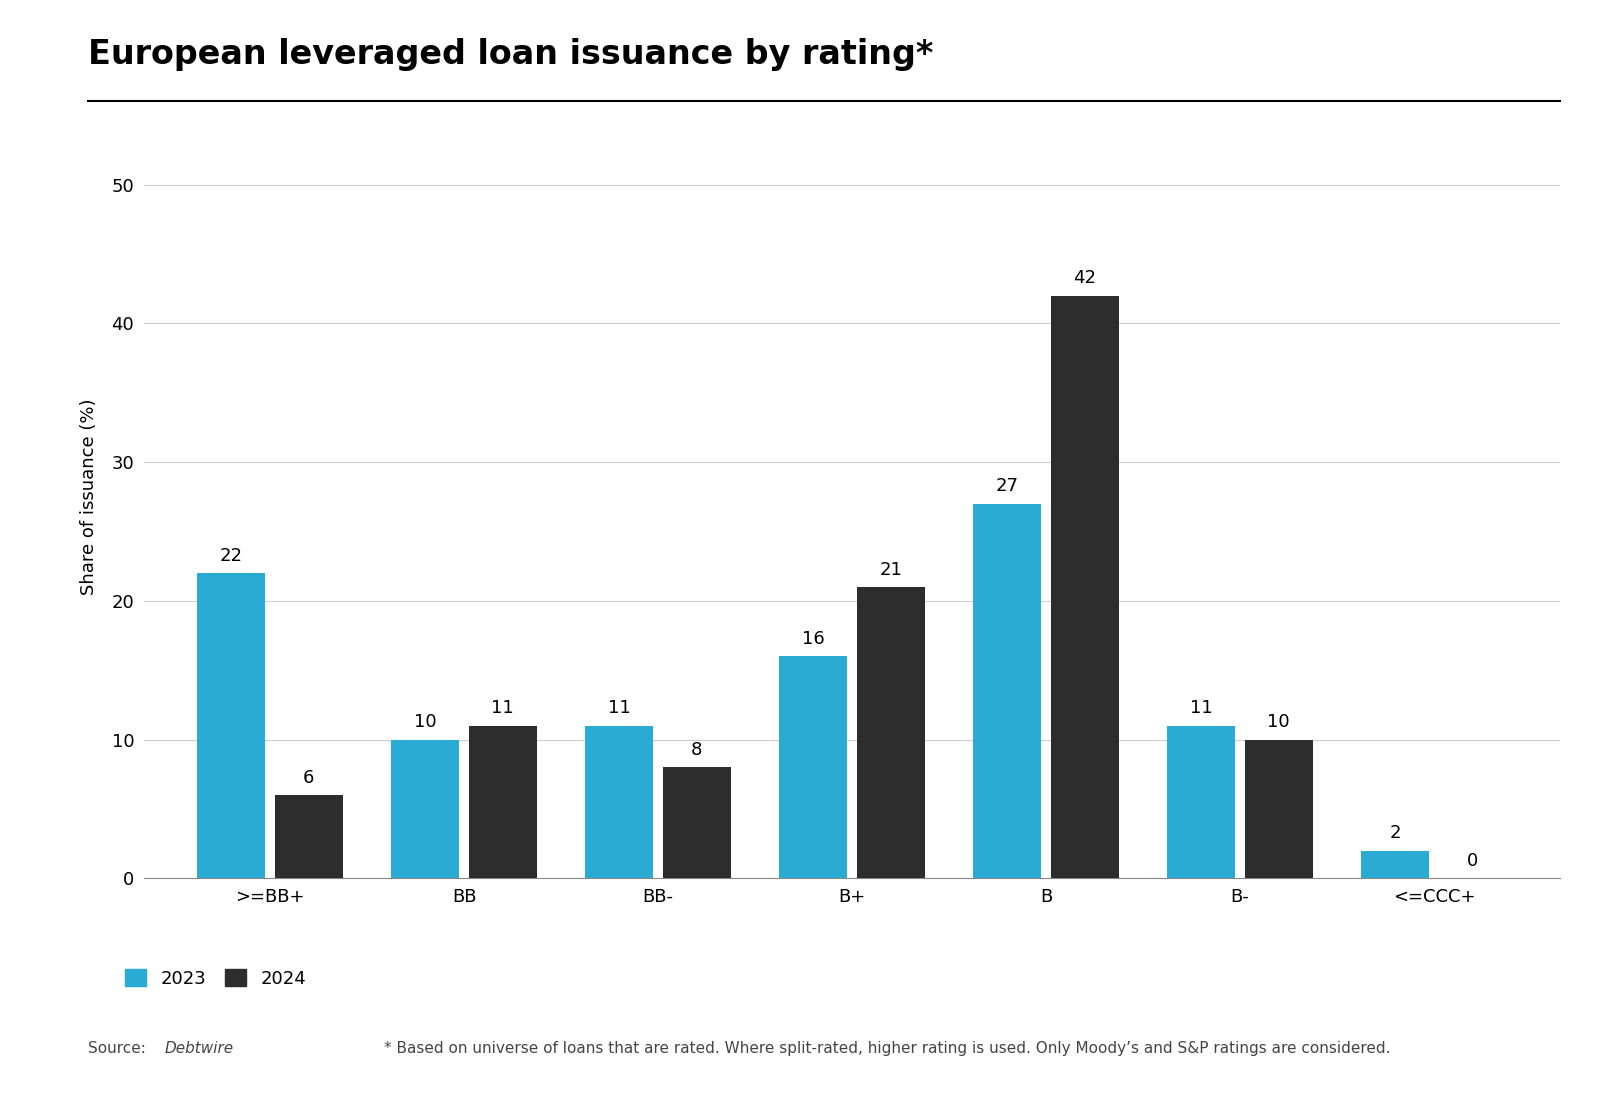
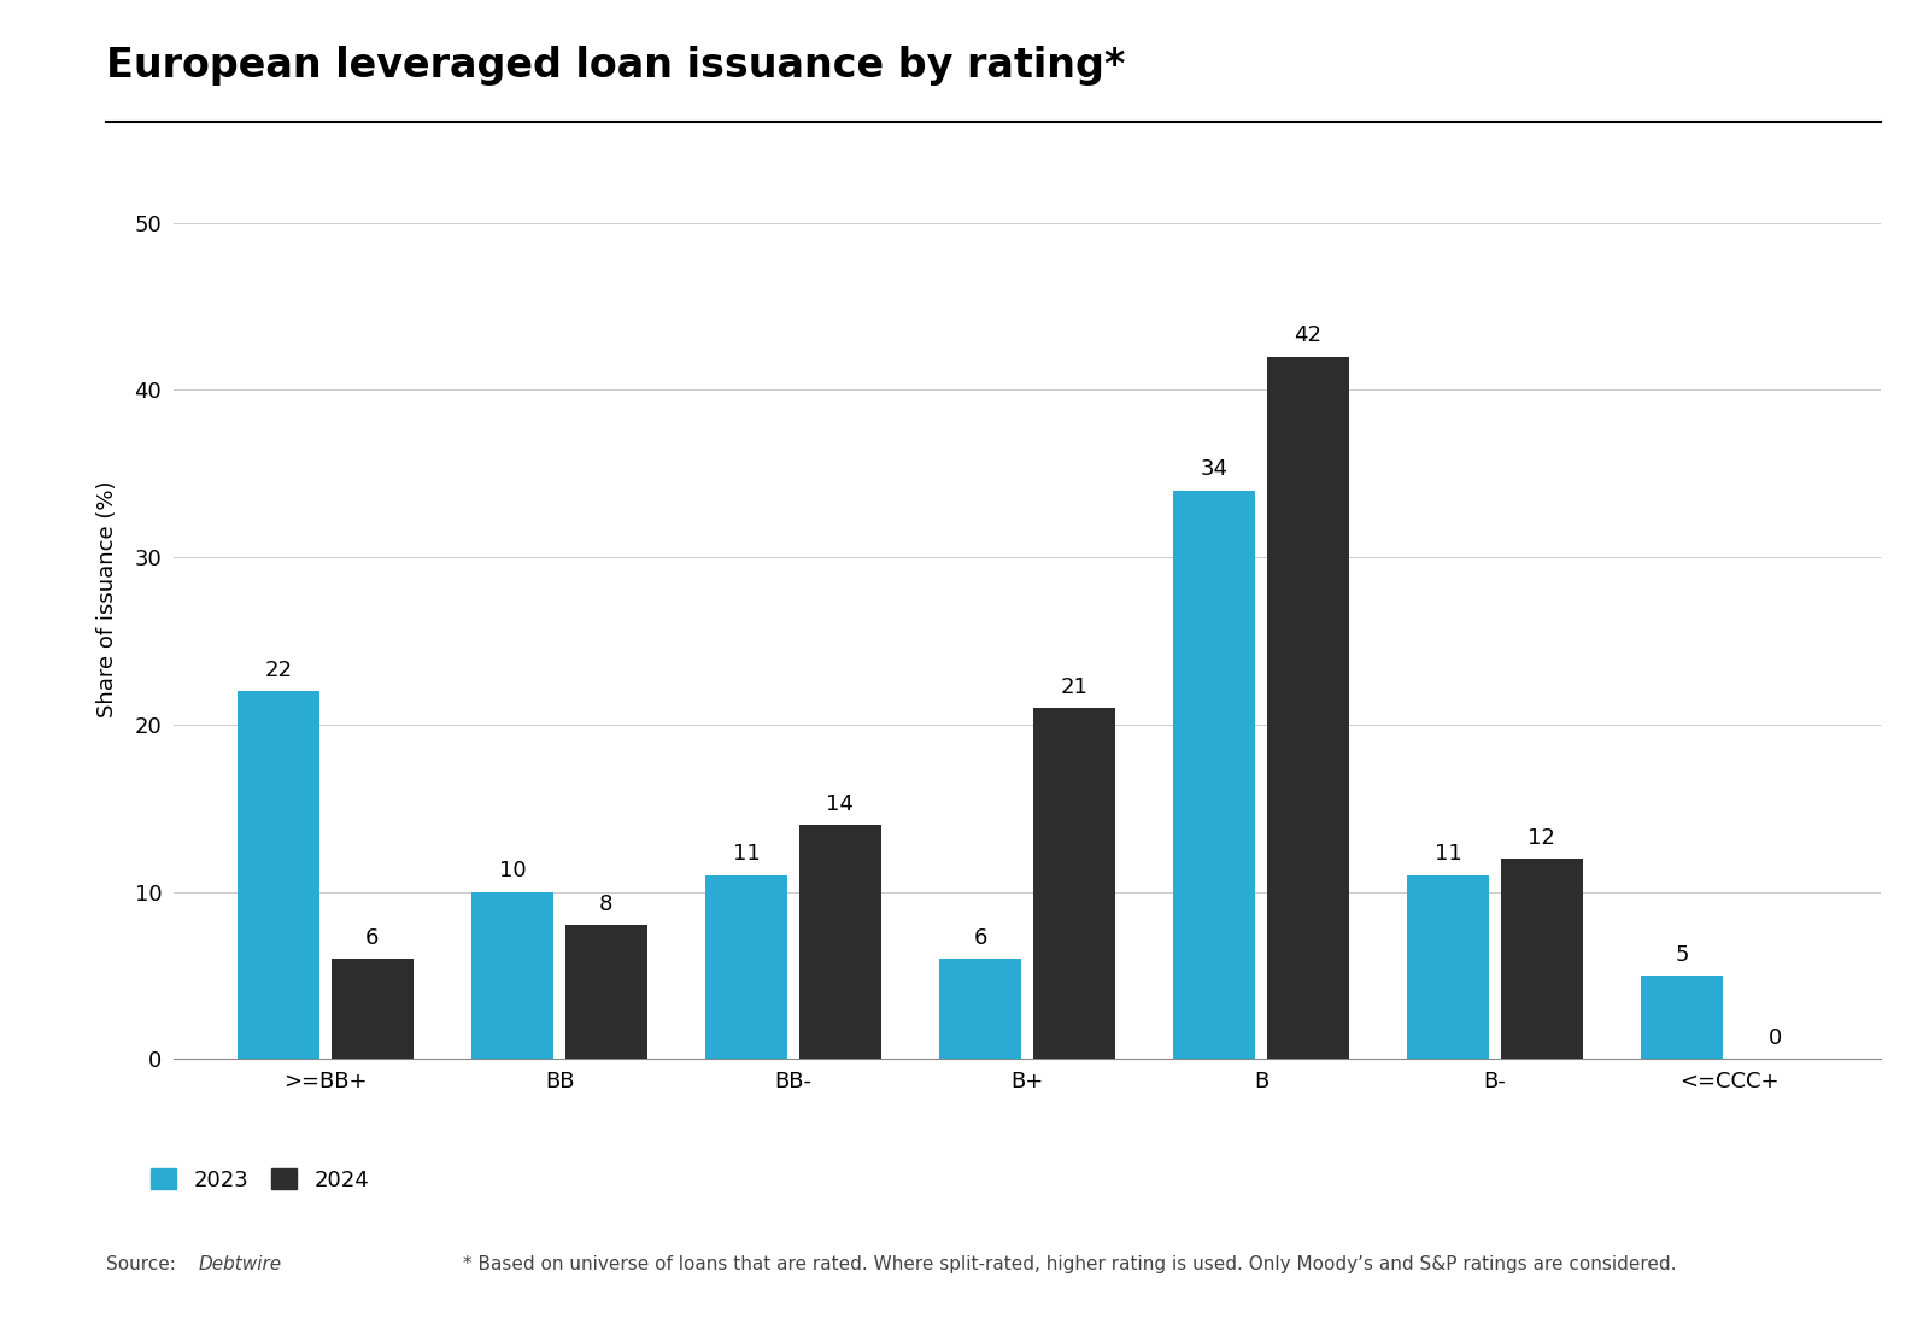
2024/BB: 11 -> 8
2024/BB-: 8 -> 14
2023/B+: 16 -> 6
2023/B: 27 -> 34
2024/B-: 10 -> 12
2023/<=CCC+: 2 -> 5
